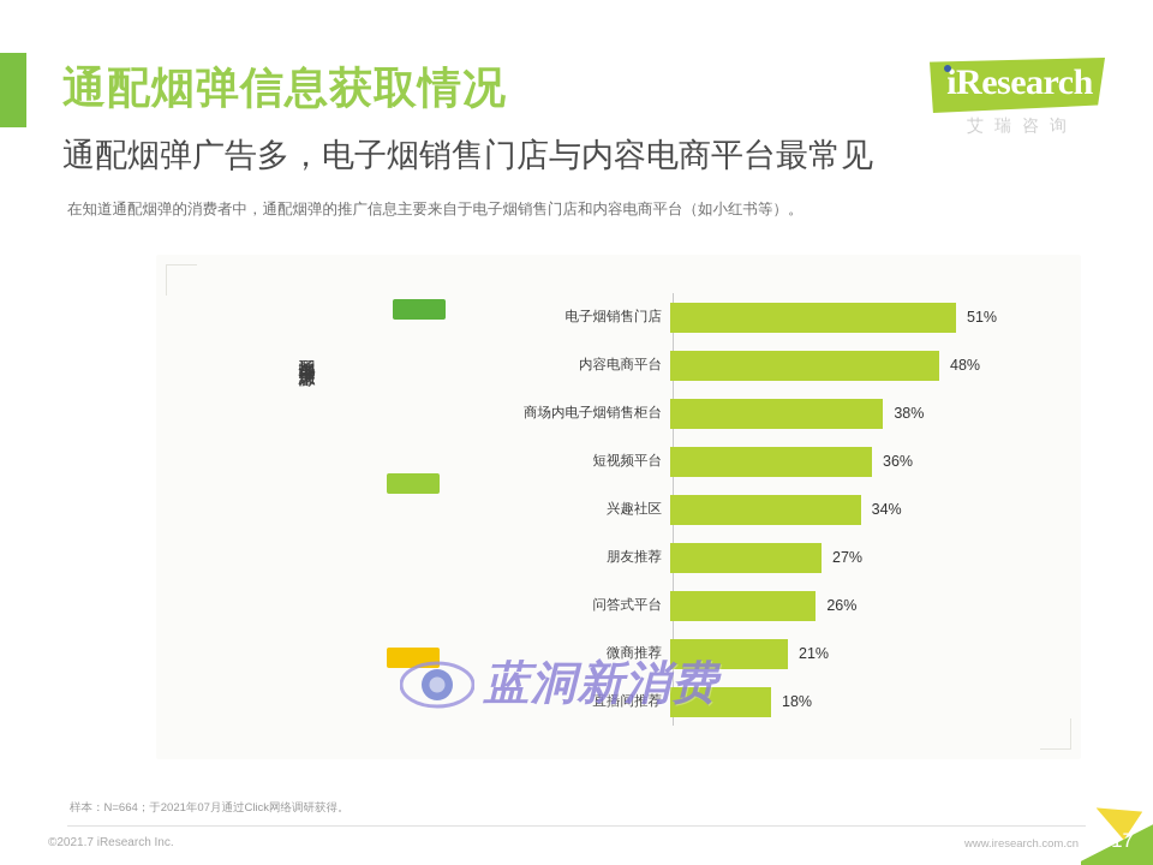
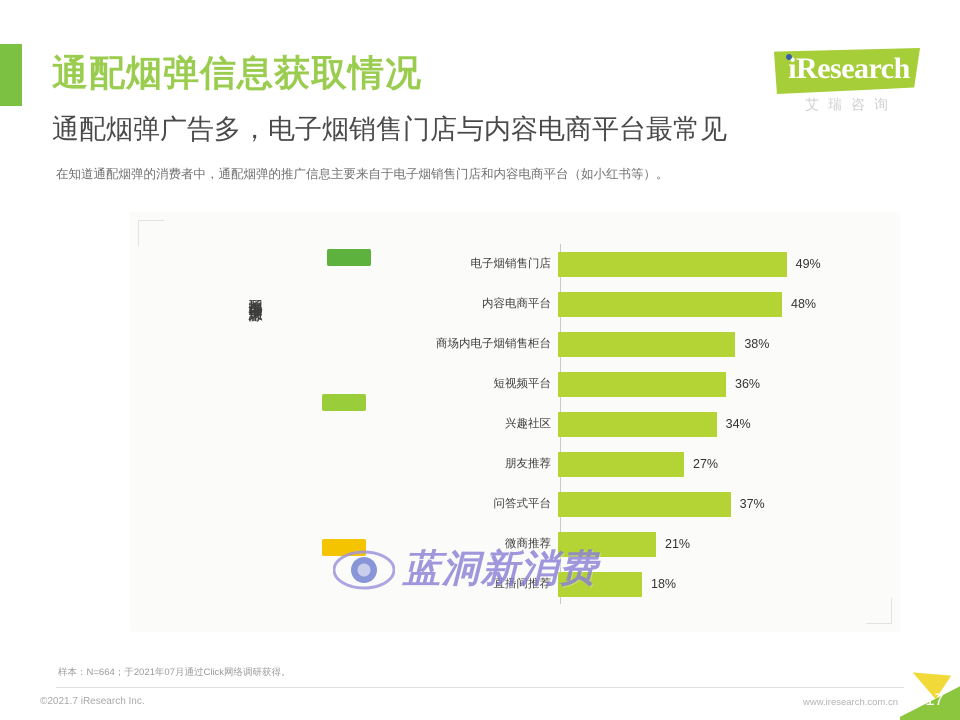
电子烟销售门店: 51% -> 49%
问答式平台: 26% -> 37%
